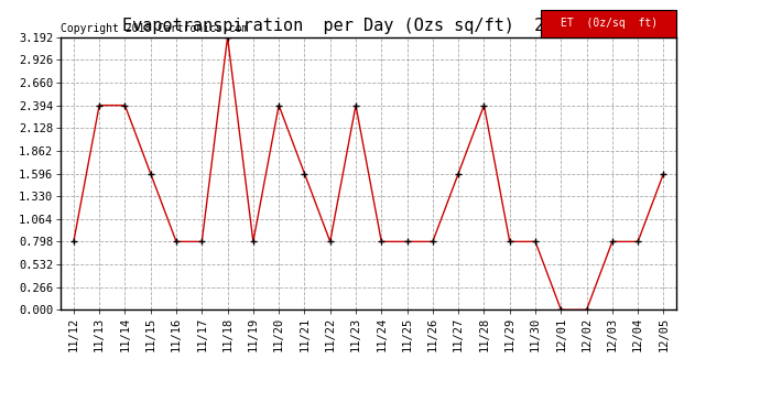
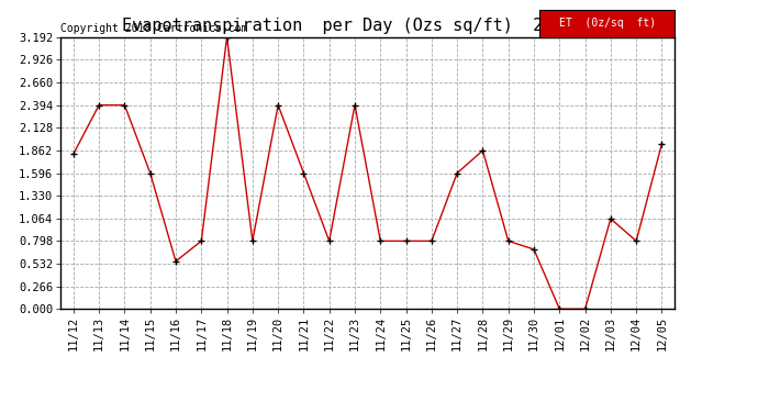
11/12: 0.80 -> 1.82
11/16: 0.80 -> 0.56
11/28: 2.39 -> 1.86
11/30: 0.80 -> 0.70
12/03: 0.80 -> 1.06
12/05: 1.60 -> 1.94
